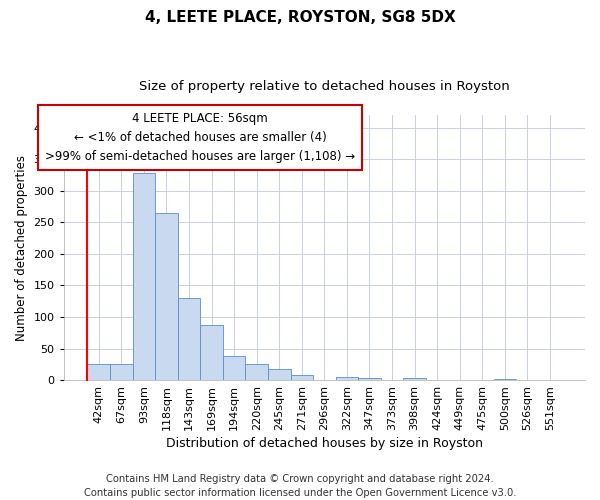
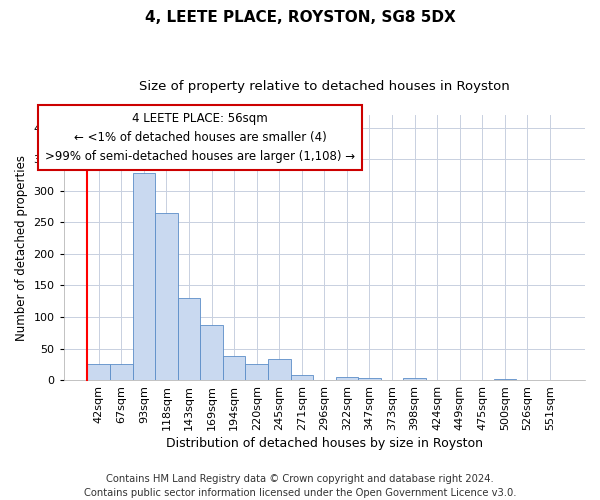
245sqm: 17 -> 34
